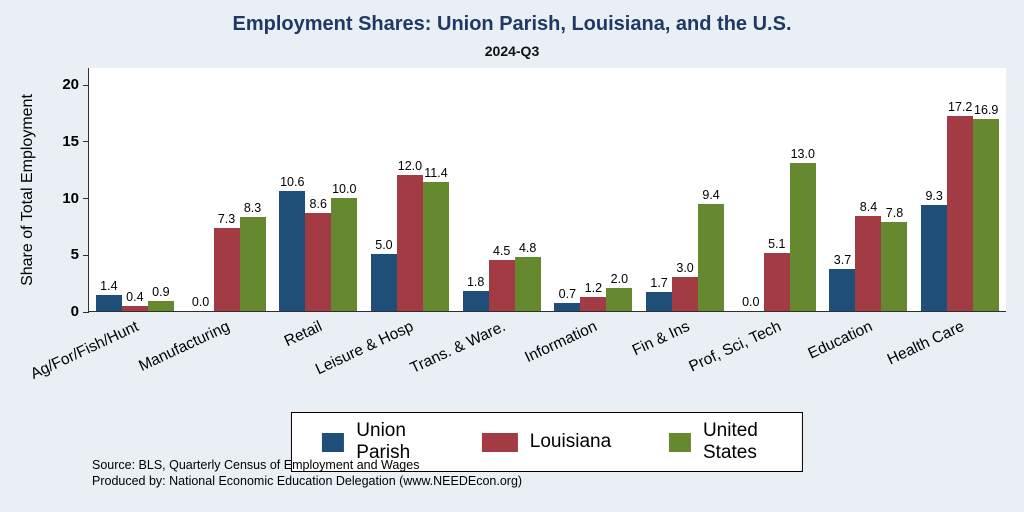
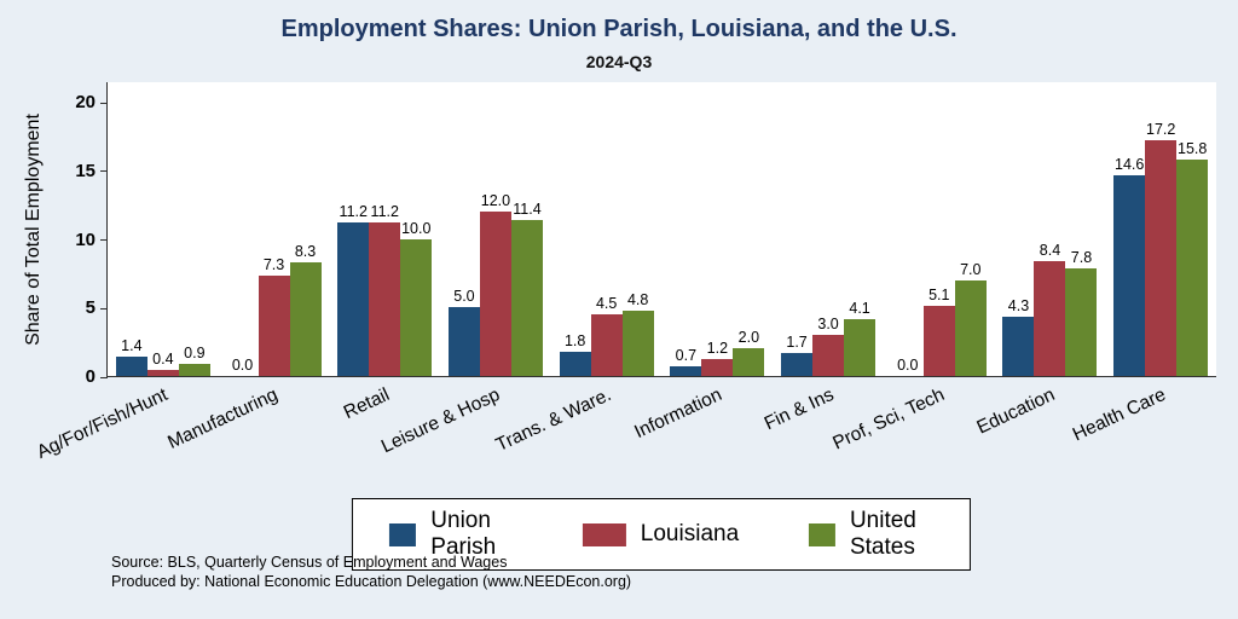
Union Parish/Retail: 10.6 -> 11.2
Louisiana/Retail: 8.6 -> 11.2
United States/Fin & Ins: 9.4 -> 4.1
United States/Prof, Sci, Tech: 13.0 -> 7.0
Union Parish/Education: 3.7 -> 4.3
Union Parish/Health Care: 9.3 -> 14.6
United States/Health Care: 16.9 -> 15.8
